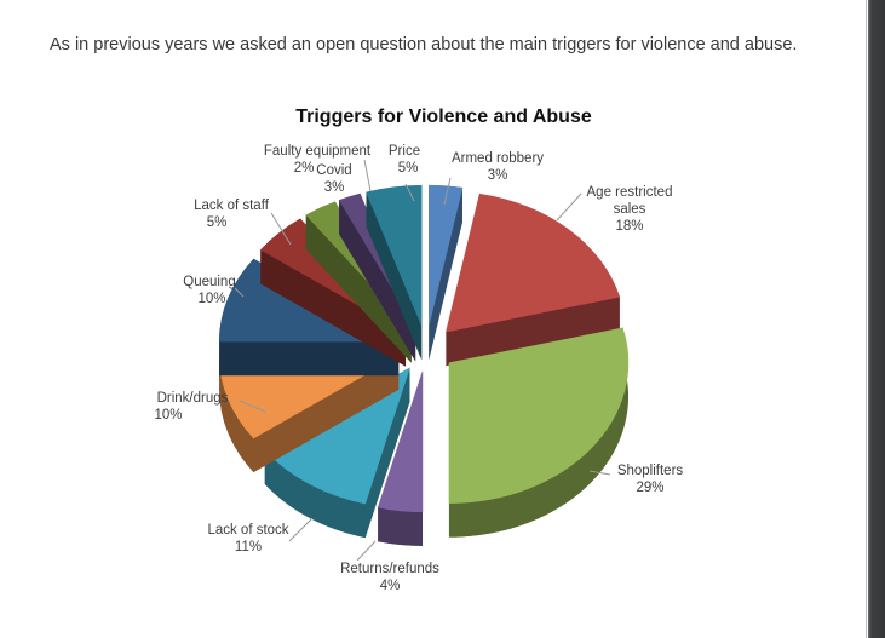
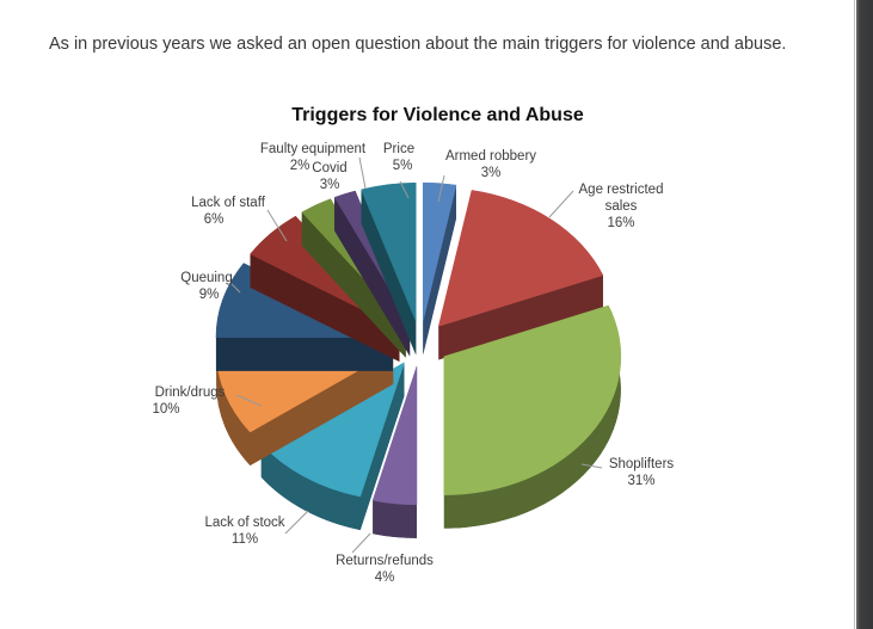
Age restricted sales: 18% -> 16%
Shoplifters: 29% -> 31%
Queuing: 10% -> 9%
Lack of staff: 5% -> 6%
